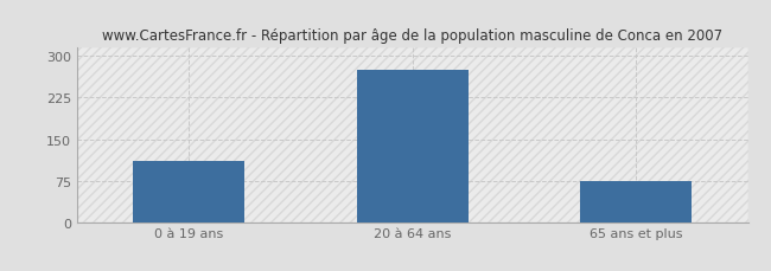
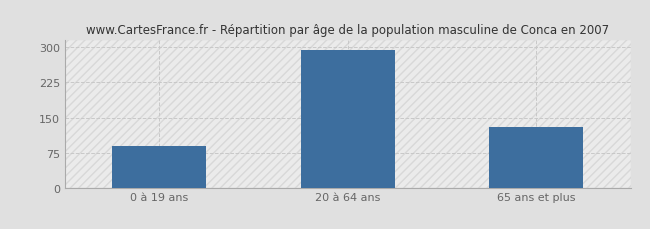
0 à 19 ans: 110 -> 90
20 à 64 ans: 275 -> 295
65 ans et plus: 75 -> 130
